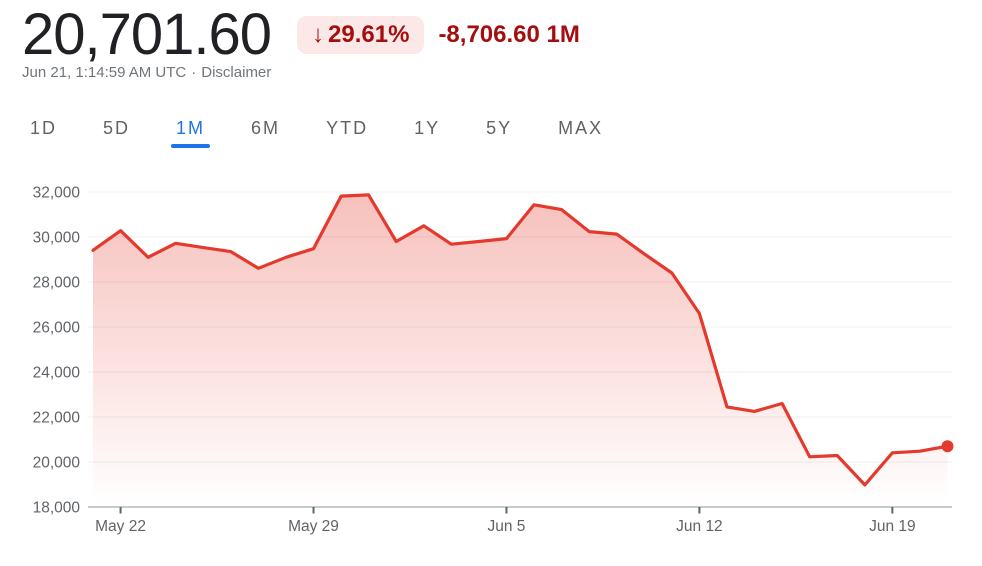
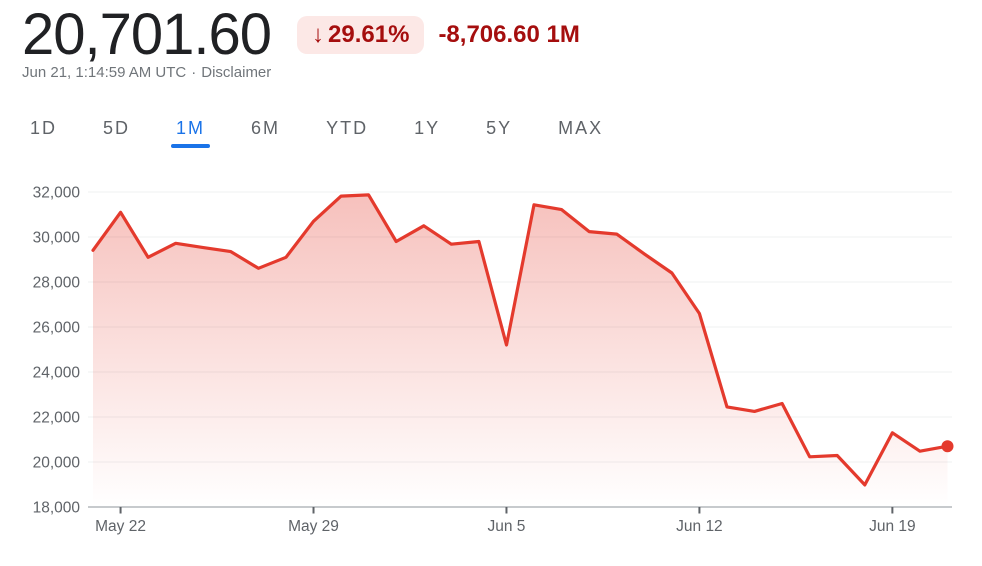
May 22: 30300 -> 31100
May 29: 29500 -> 30700
Jun 5: 29900 -> 25200
Jun 19: 20400 -> 21300
